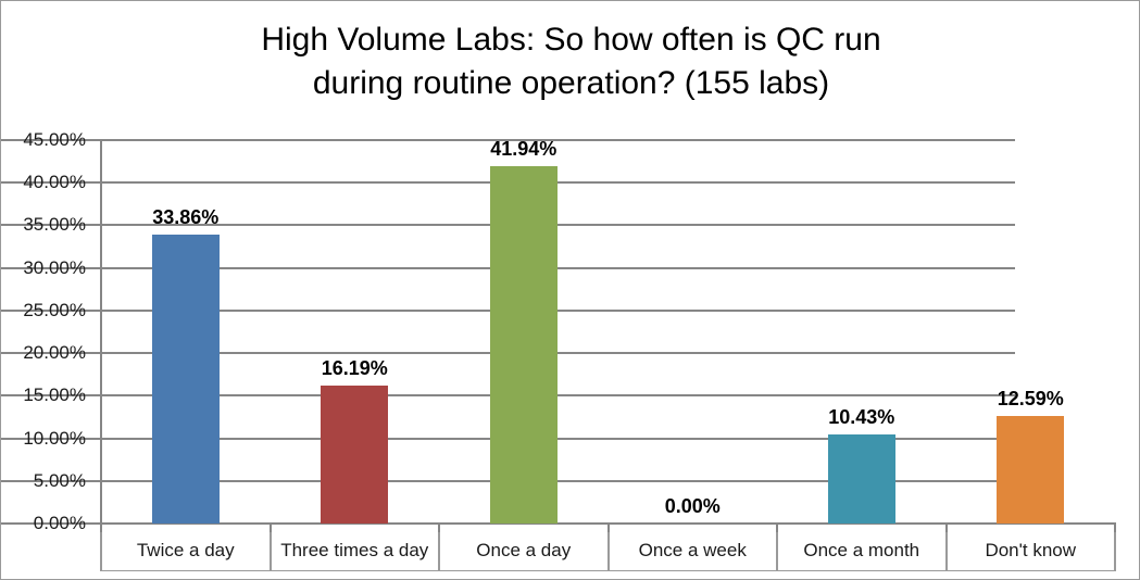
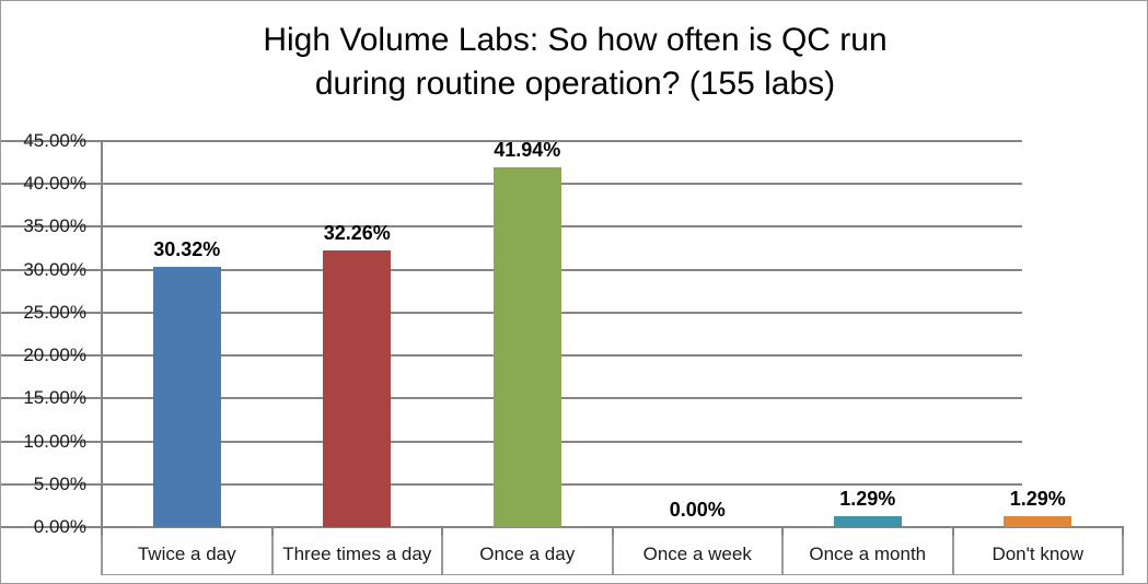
Twice a day: 33.86% -> 30.32%
Three times a day: 16.19% -> 32.26%
Once a month: 10.43% -> 1.29%
Don't know: 12.59% -> 1.29%
